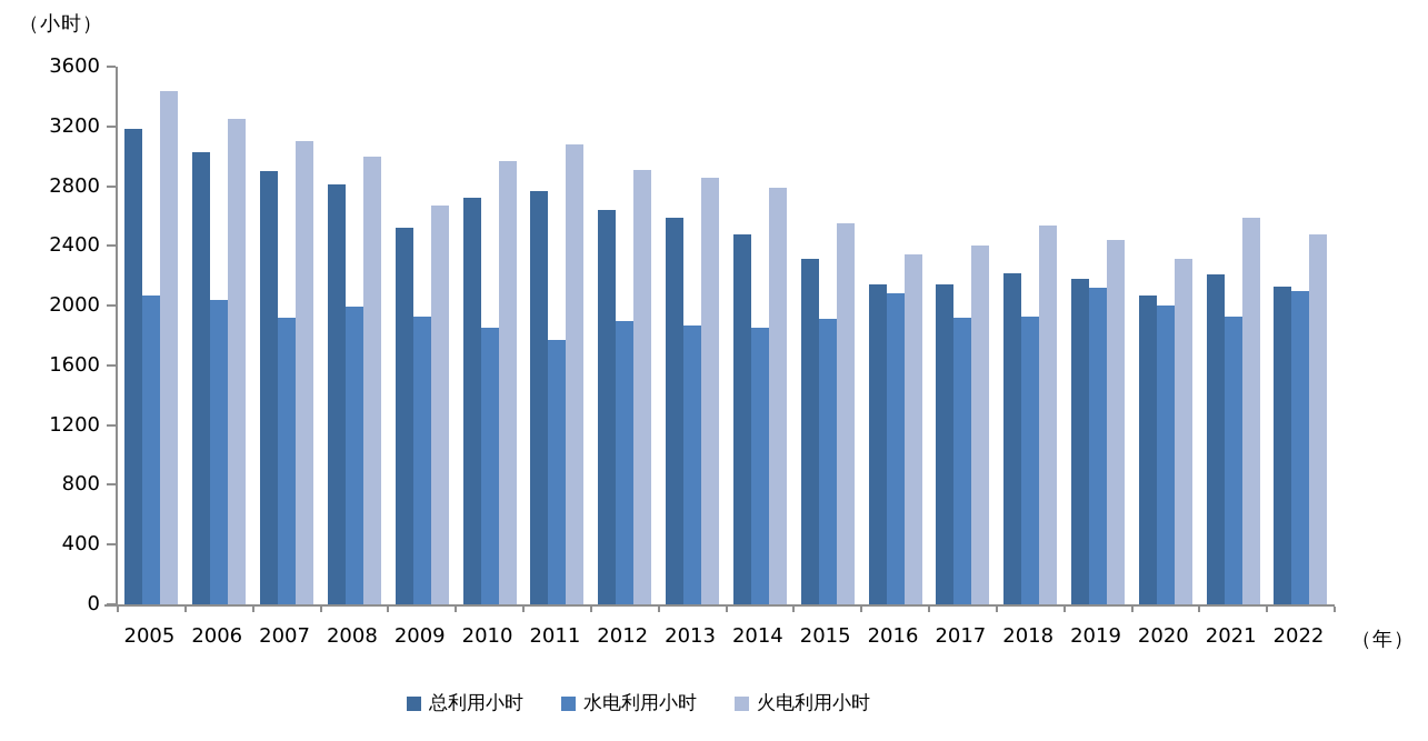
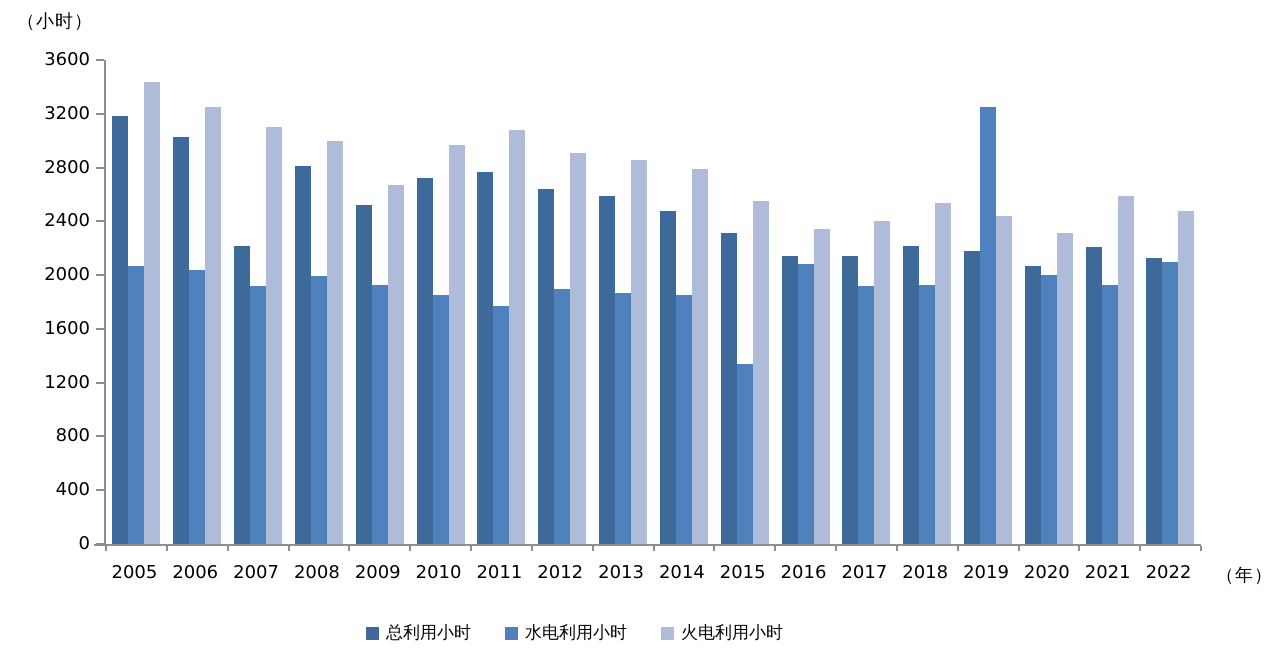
总利用小时/2007: 2900 -> 2220
水电利用小时/2015: 1910 -> 1340
水电利用小时/2019: 2120 -> 3250
